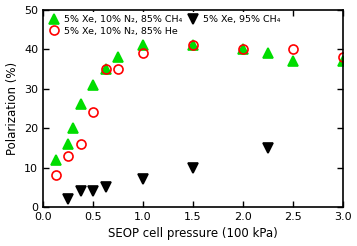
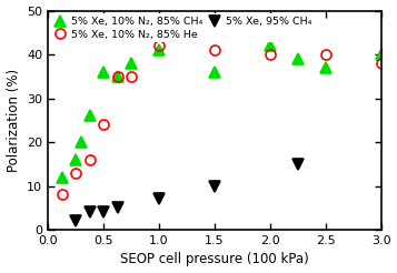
5% Xe, 10% N₂, 85% CH₄/0.5: 31 -> 36
5% Xe, 10% N₂, 85% He/1.0: 39 -> 42
5% Xe, 10% N₂, 85% CH₄/1.5: 41 -> 36
5% Xe, 10% N₂, 85% CH₄/2.0: 40 -> 42
5% Xe, 10% N₂, 85% CH₄/3.0: 37 -> 40
